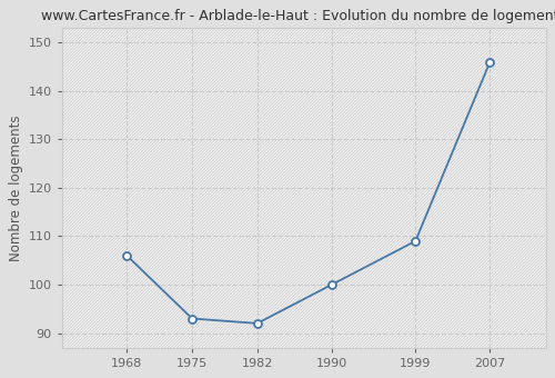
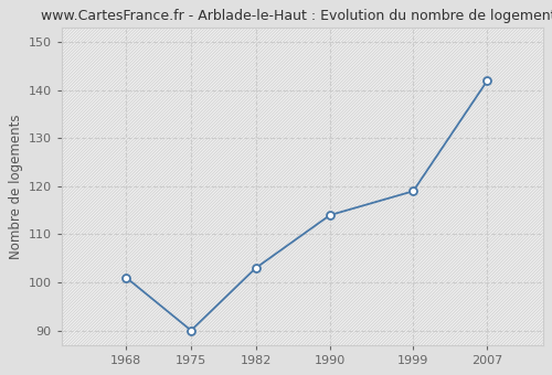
1968: 106 -> 101
1975: 93 -> 90
1982: 92 -> 103
1990: 100 -> 114
1999: 109 -> 119
2007: 146 -> 142
